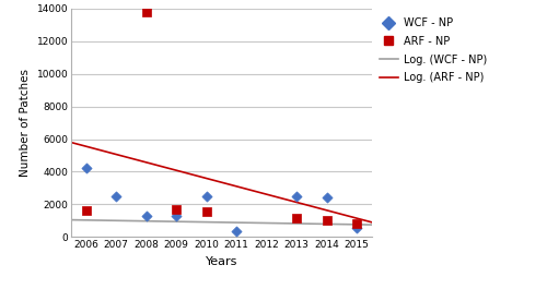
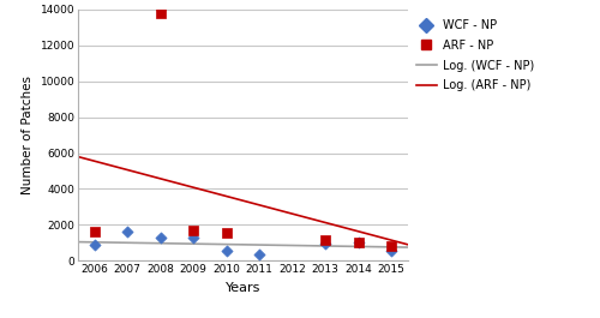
WCF - NP/2006: 4200 -> 900
WCF - NP/2007: 2500 -> 1600
WCF - NP/2010: 2500 -> 600
WCF - NP/2013: 2500 -> 1000
WCF - NP/2014: 2400 -> 1000
